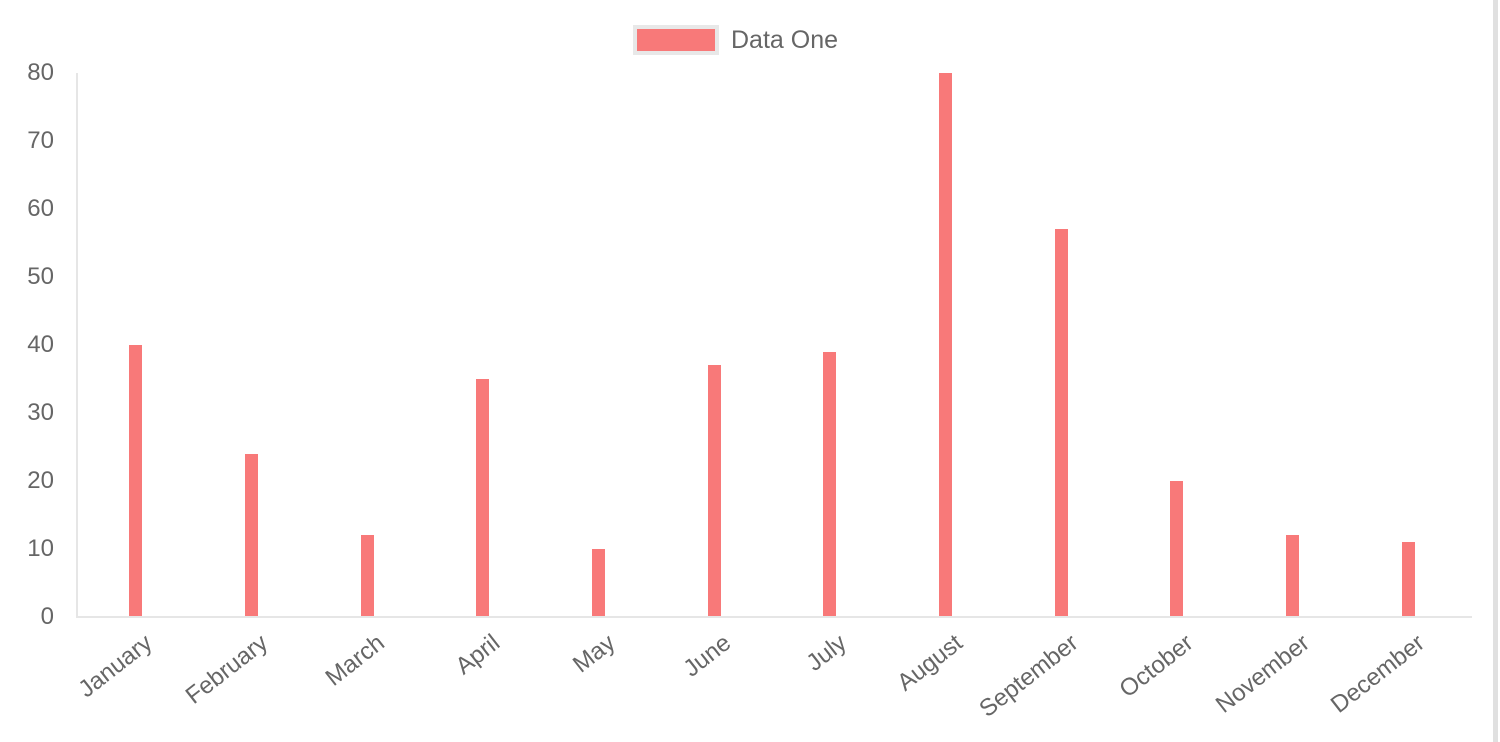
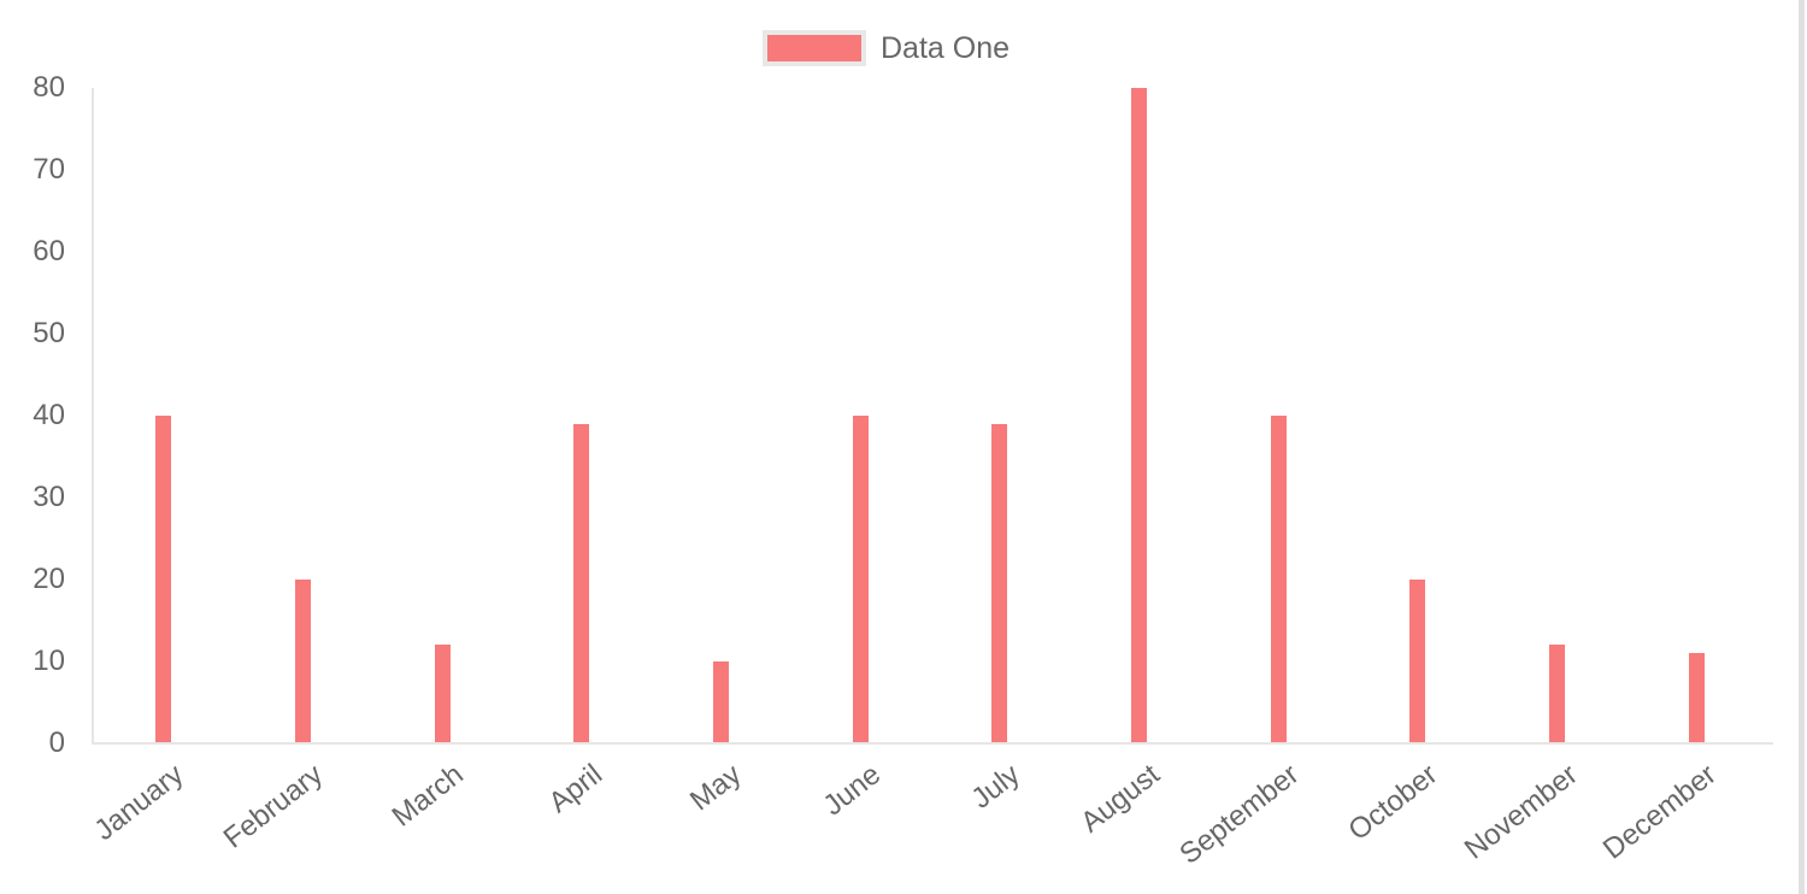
February: 24 -> 20
April: 35 -> 39
June: 37 -> 40
September: 57 -> 40
